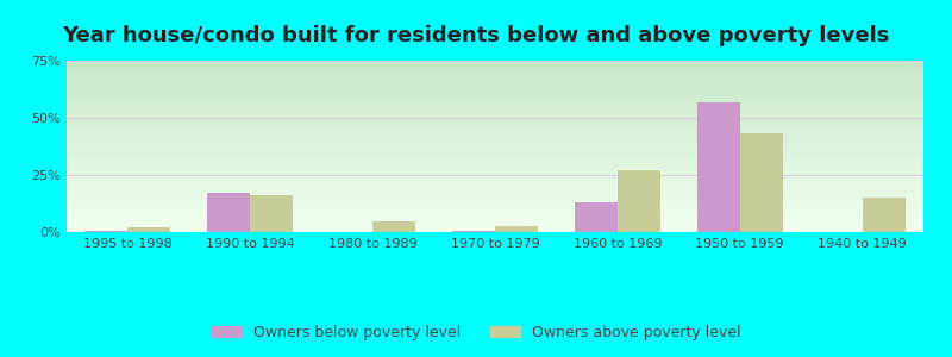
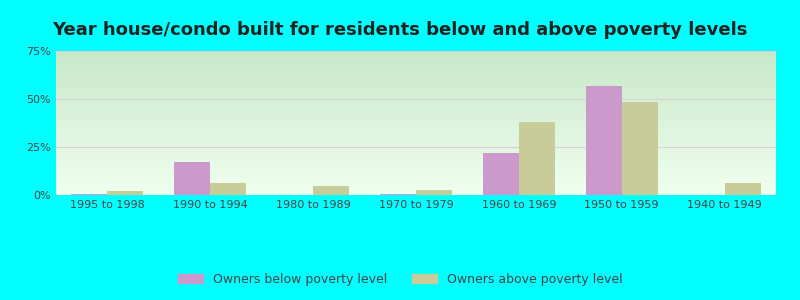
Owners above poverty level/1990 to 1994: 16% -> 6%
Owners below poverty level/1960 to 1969: 13% -> 22%
Owners above poverty level/1960 to 1969: 27% -> 38%
Owners above poverty level/1950 to 1959: 43% -> 48%
Owners above poverty level/1940 to 1949: 15% -> 6%
